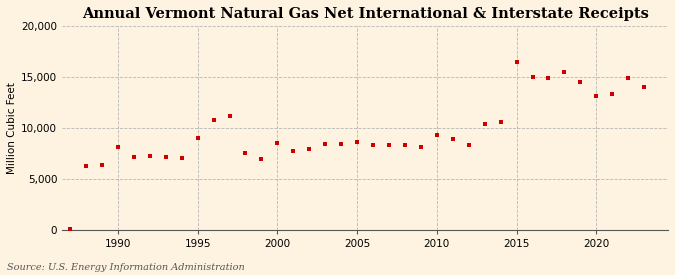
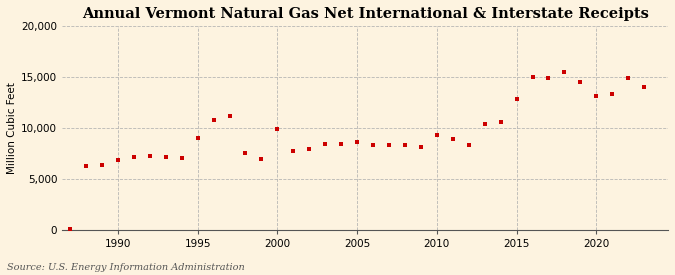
1990: 8,100 -> 6,900
2000: 8,500 -> 10,000
2015: 16,500 -> 12,900
